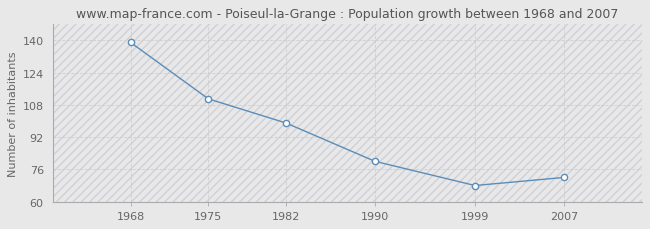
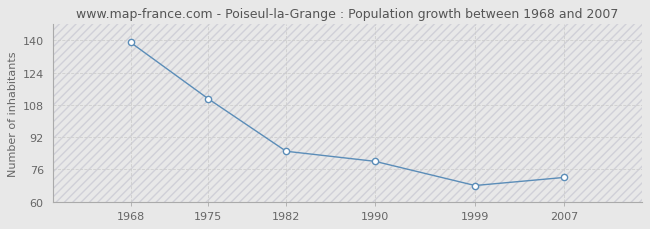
1982: 99 -> 85
